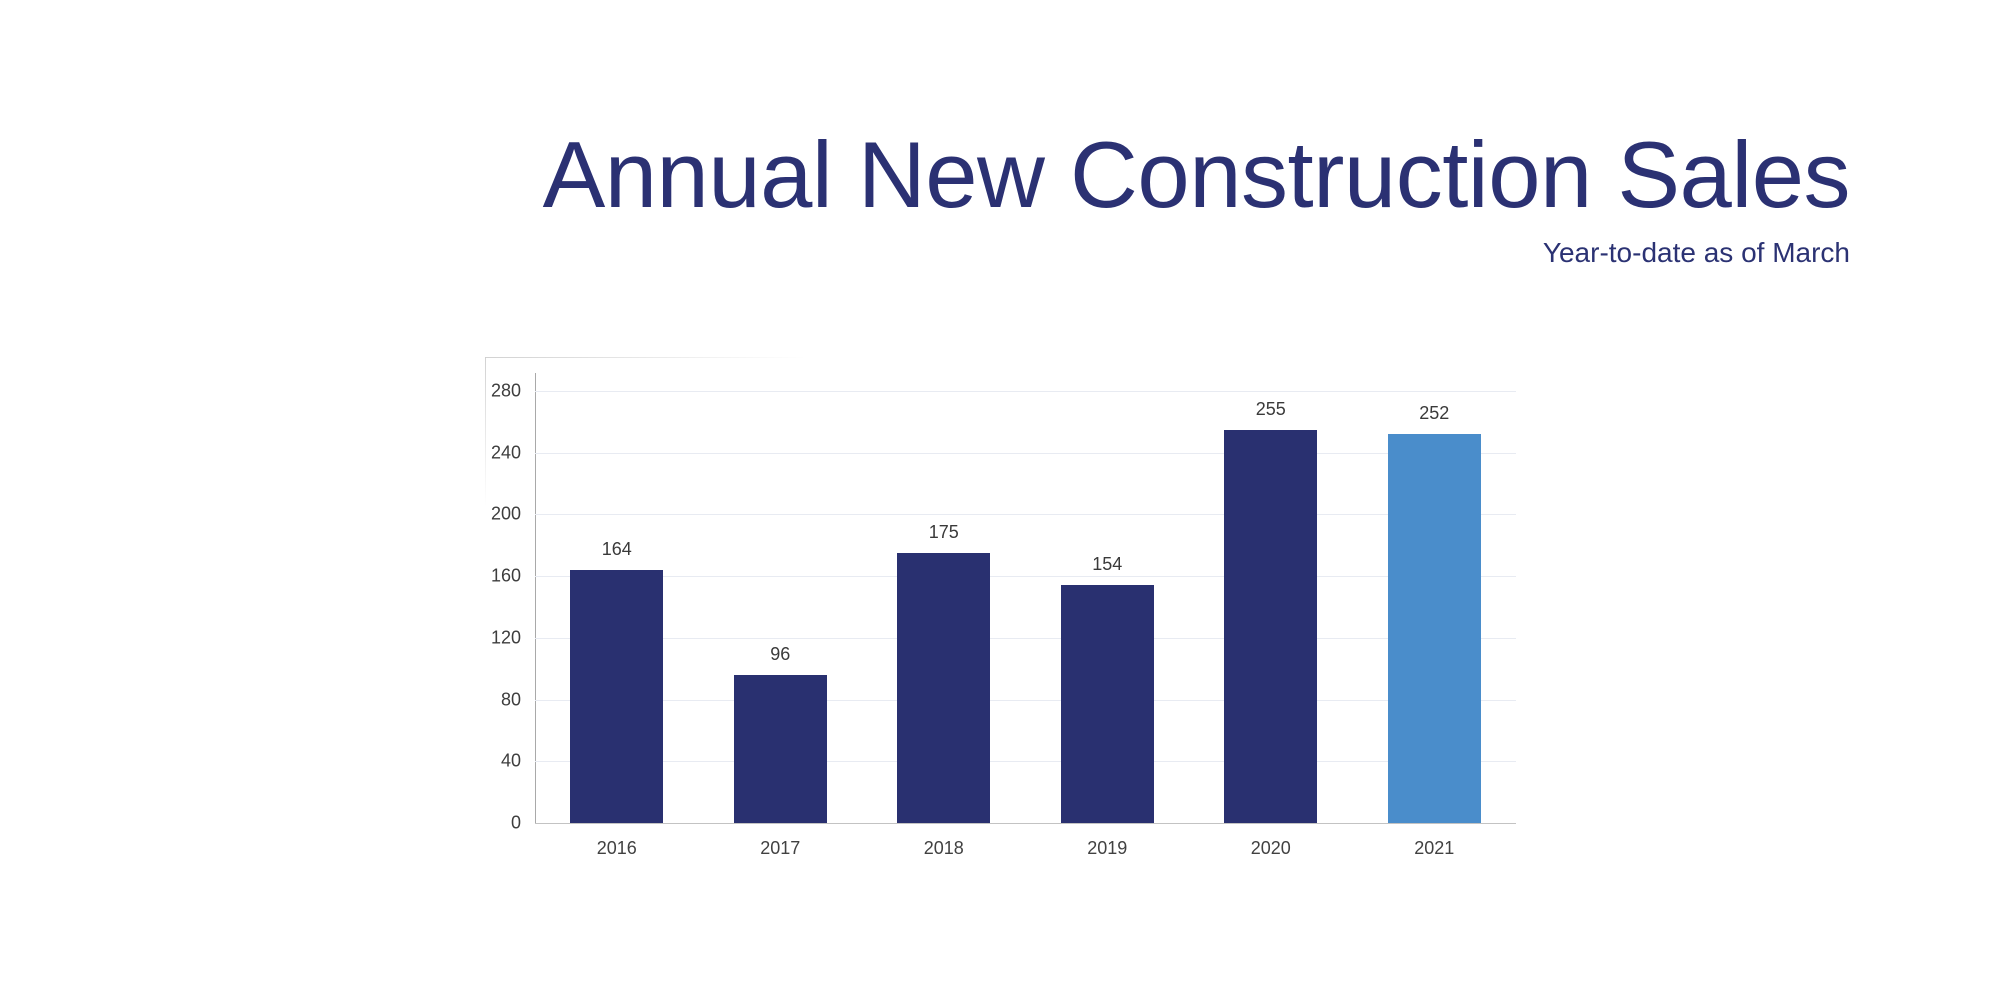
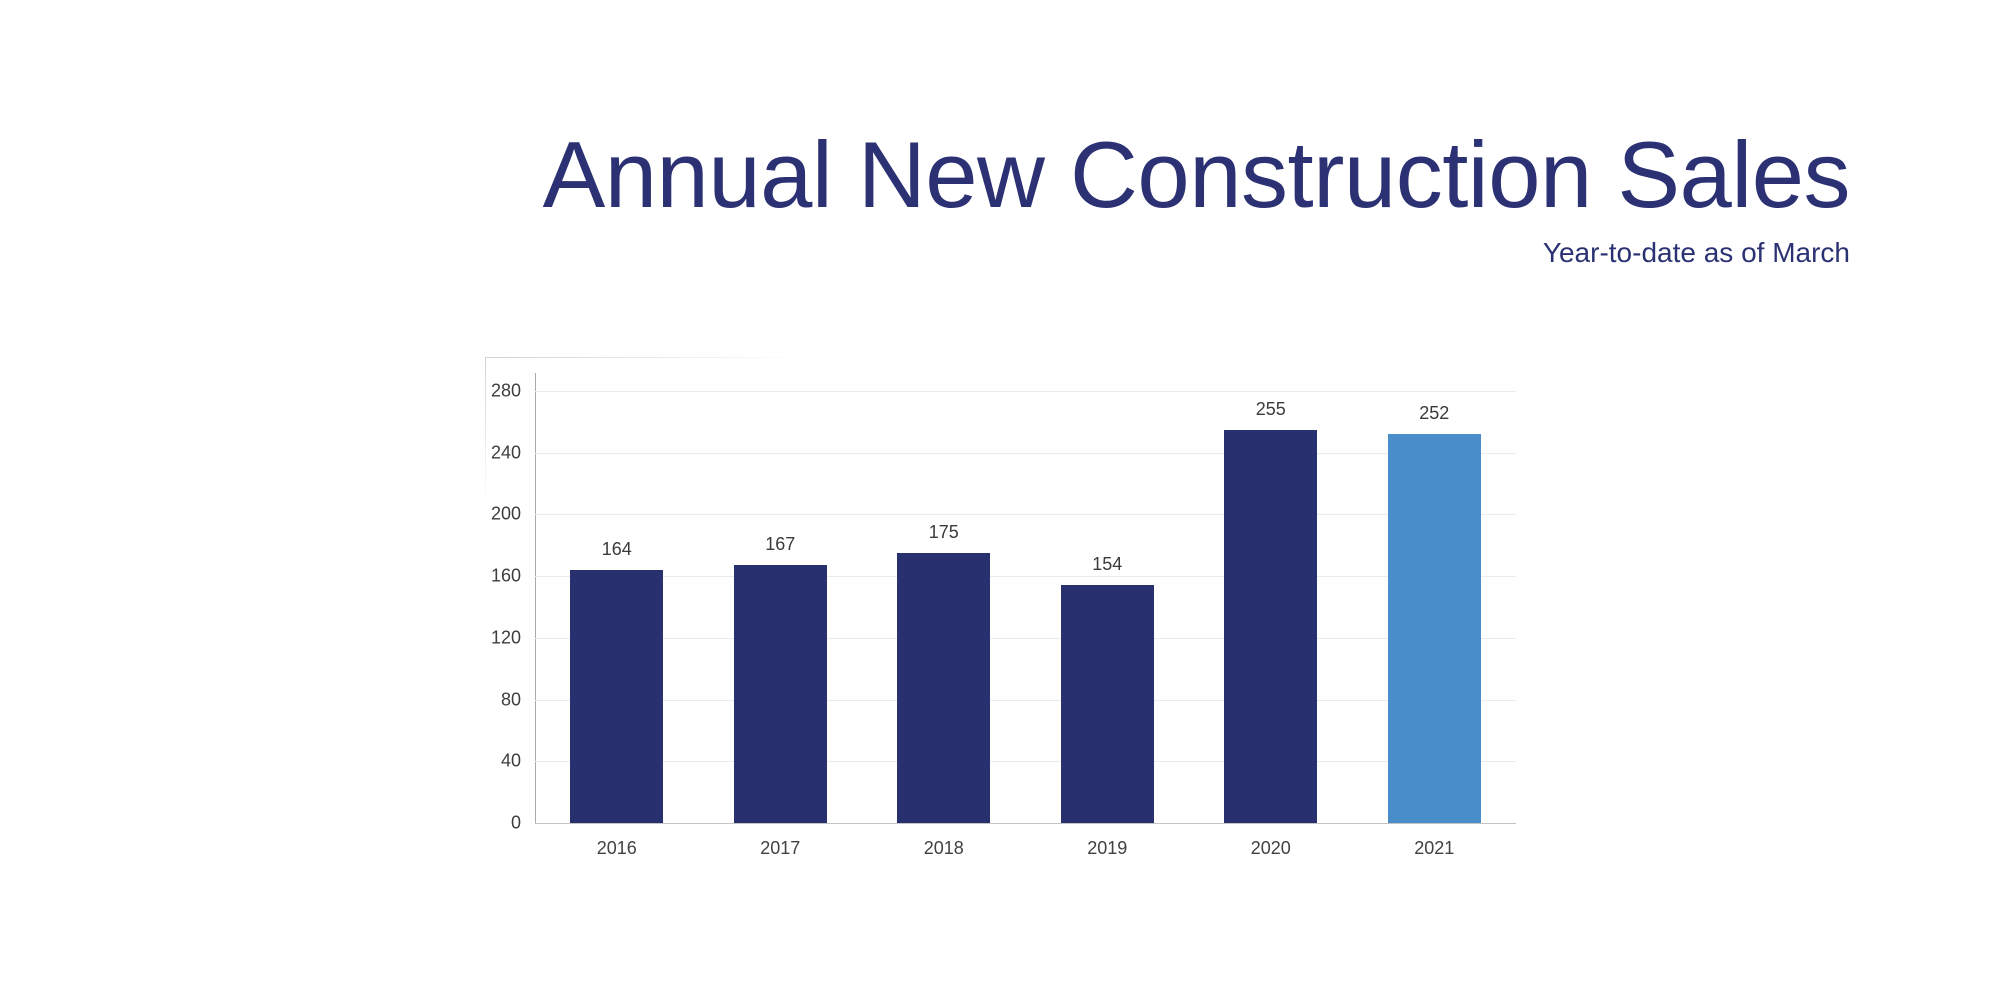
2017: 96 -> 167
